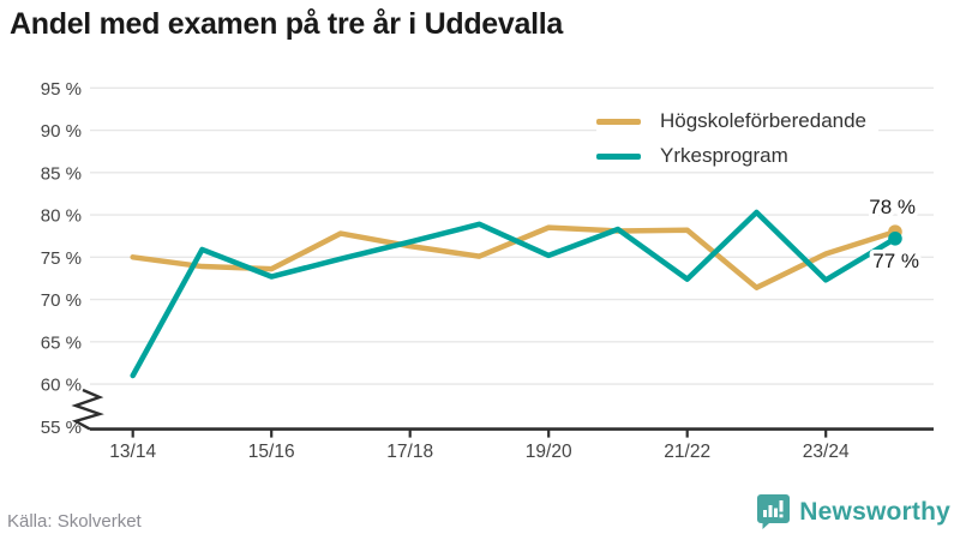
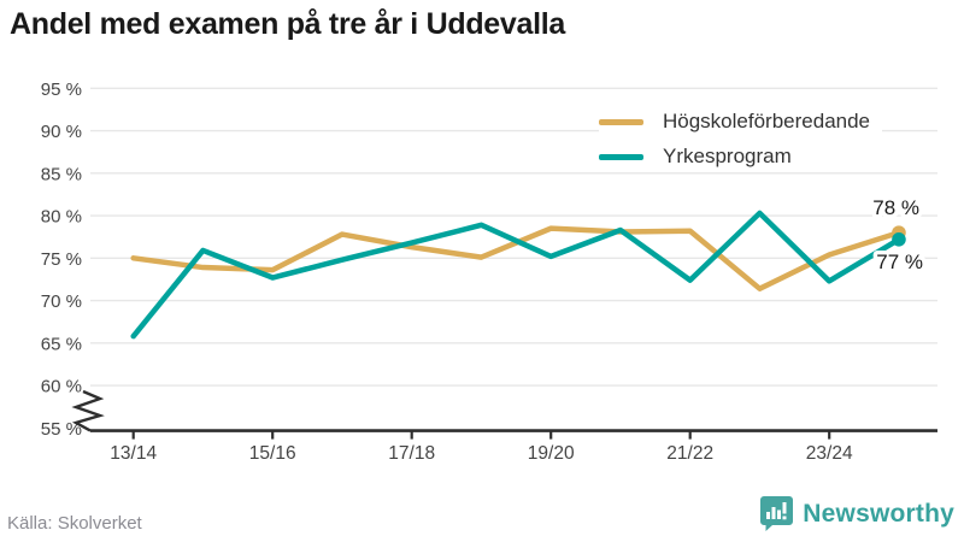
Yrkesprogram/13/14: 61% -> 66%
